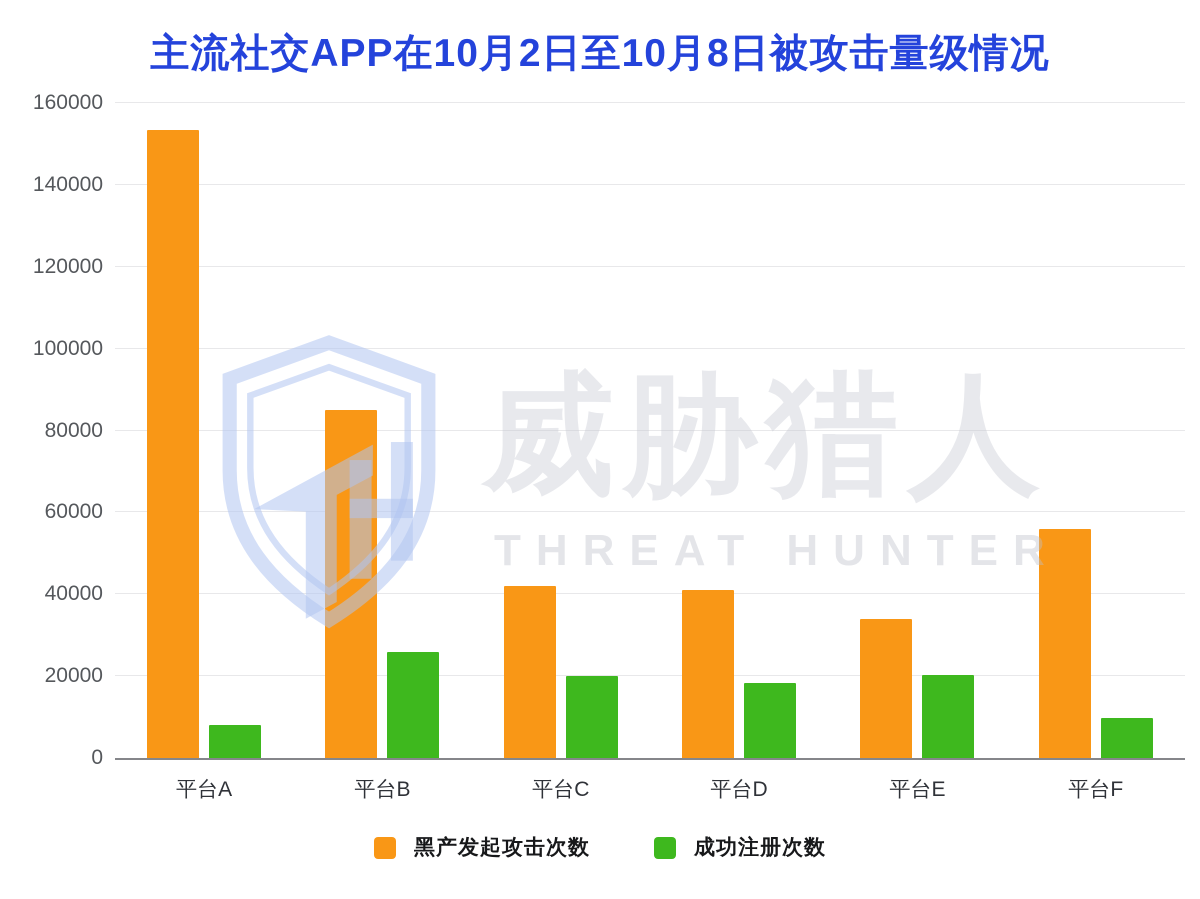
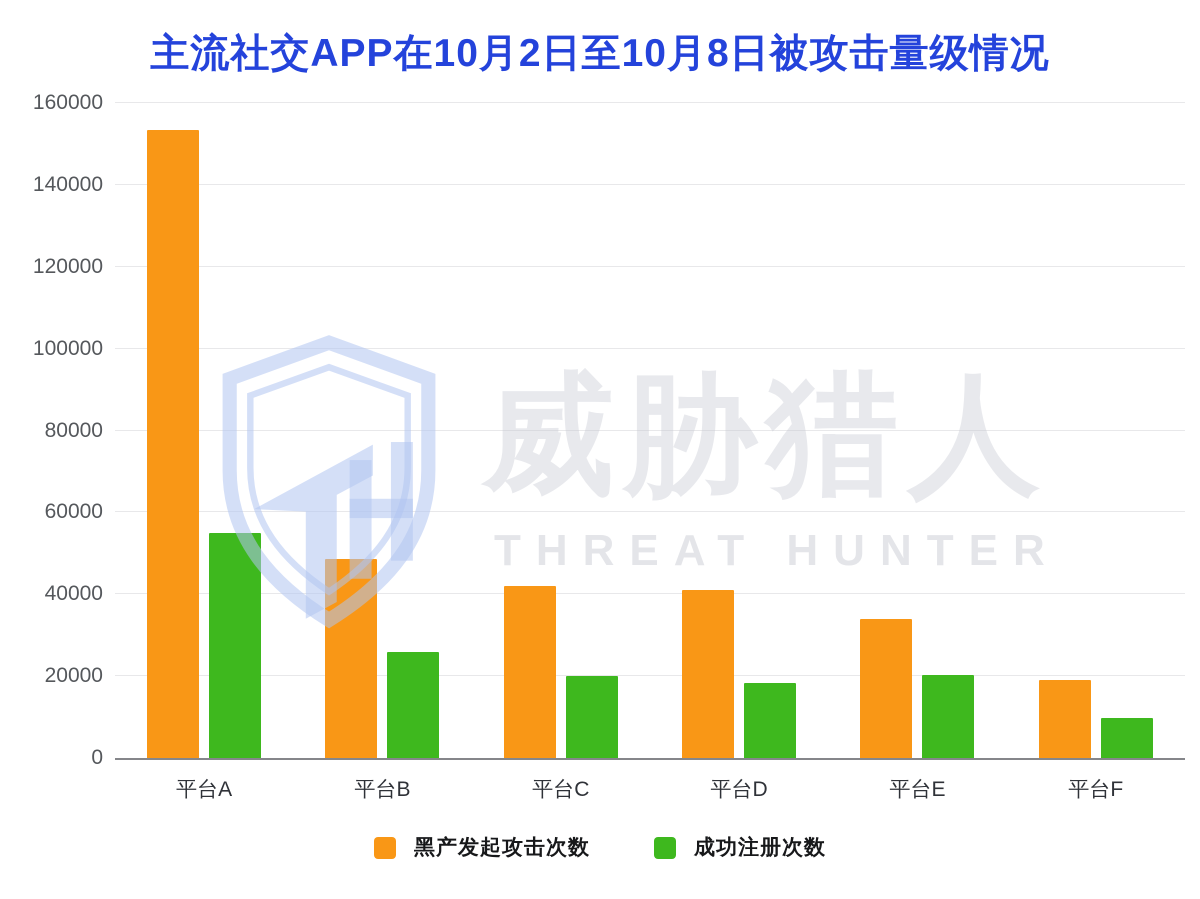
成功注册次数/平台A: 8000 -> 55000
黑产发起攻击次数/平台B: 85000 -> 48000
黑产发起攻击次数/平台F: 56000 -> 19000
